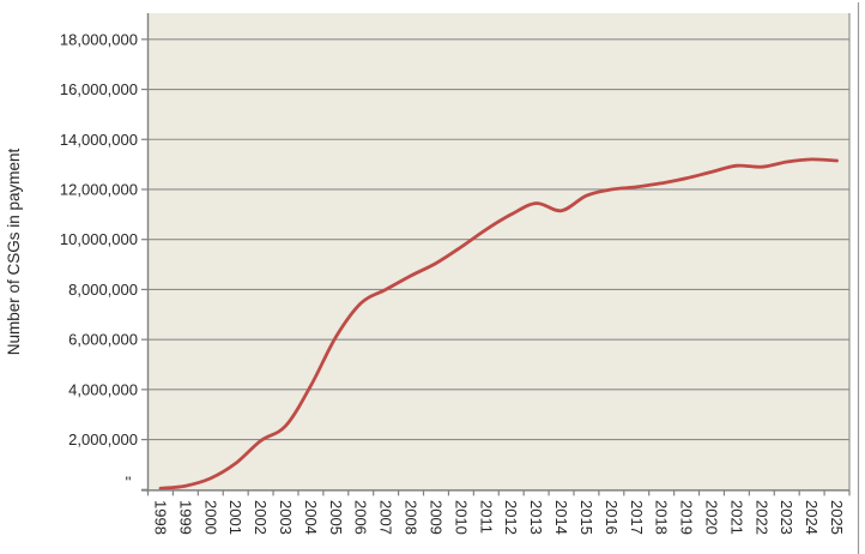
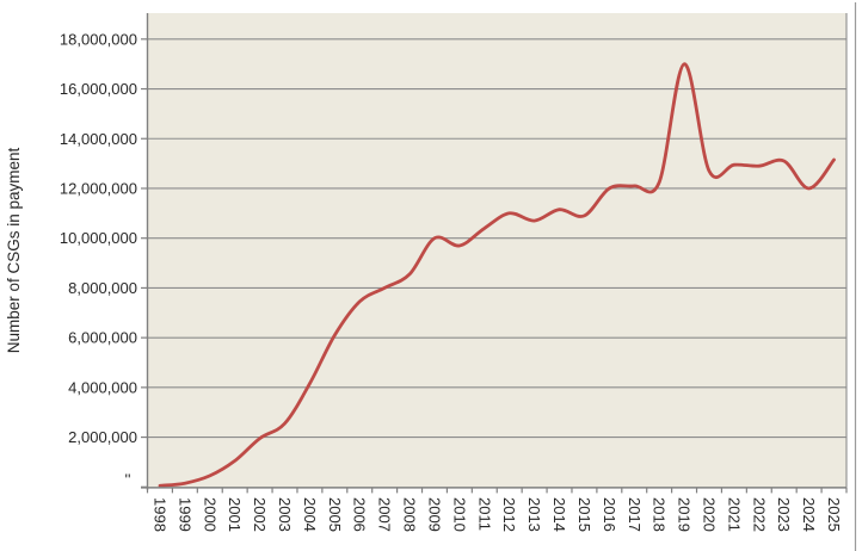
2009: 9000000 -> 10000000
2013: 11400000 -> 10700000
2015: 11800000 -> 10900000
2019: 12400000 -> 17000000
2024: 13200000 -> 12000000
